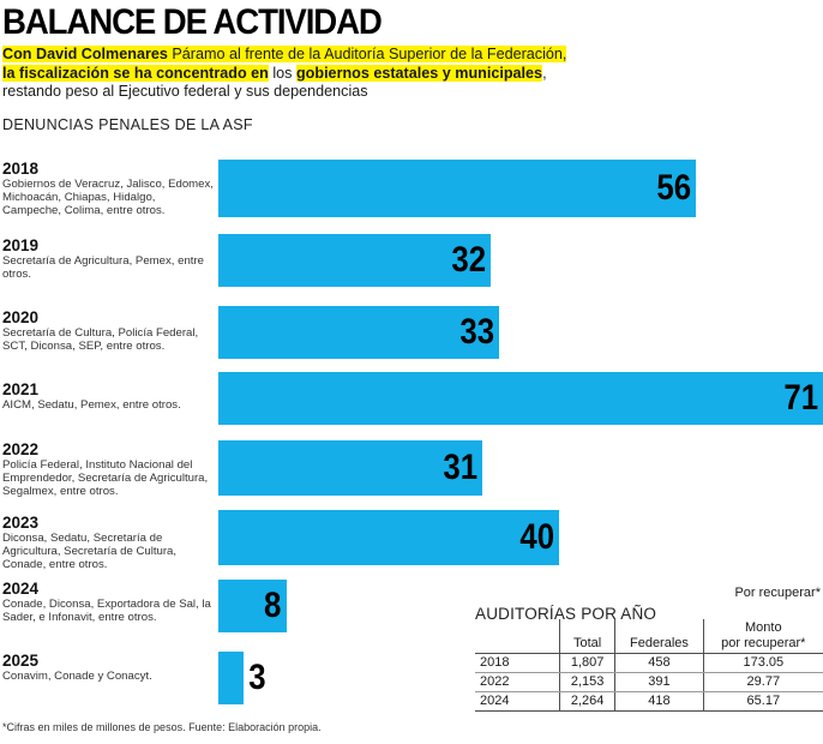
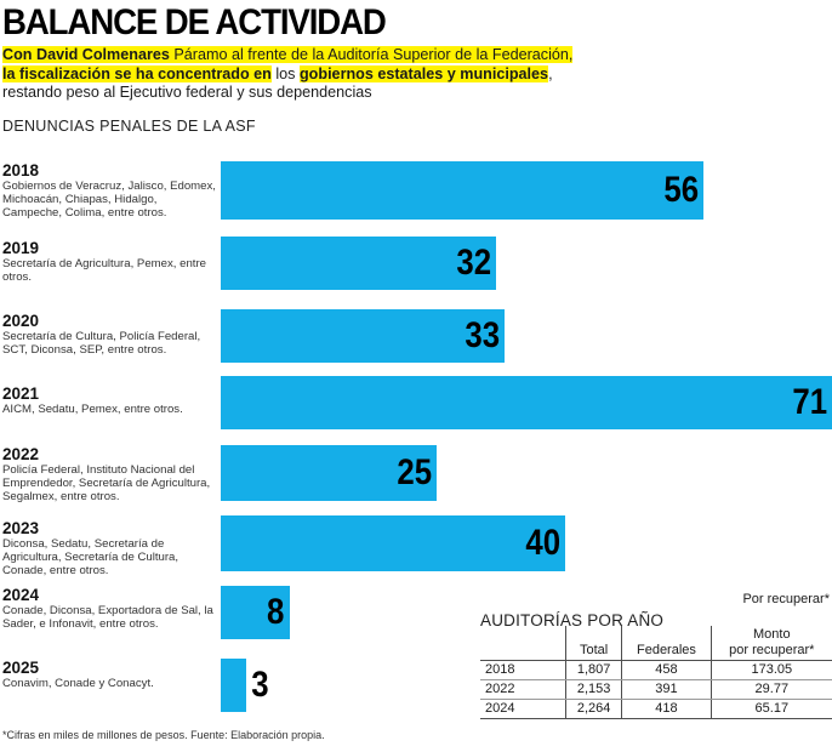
2022: 31 -> 25
